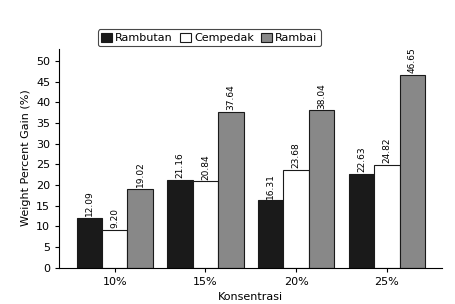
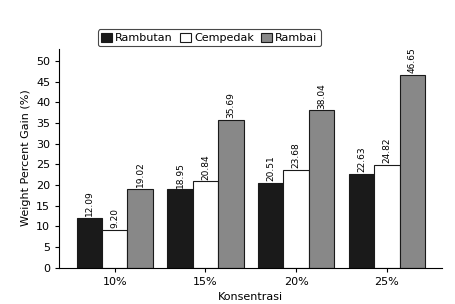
Rambutan/15%: 21.16 -> 18.95
Rambai/15%: 37.64 -> 35.69
Rambutan/20%: 16.31 -> 20.51
